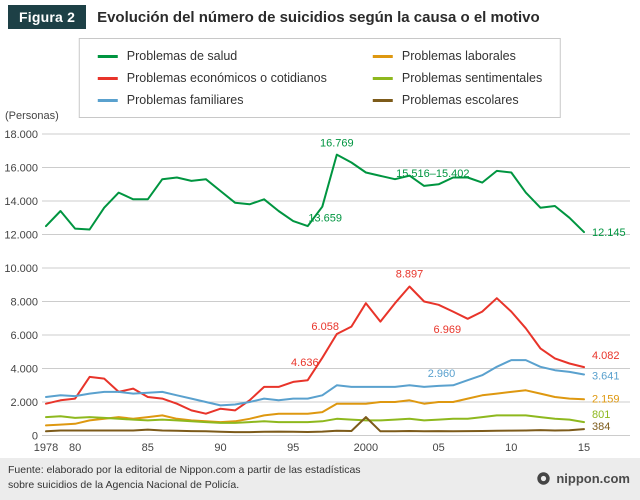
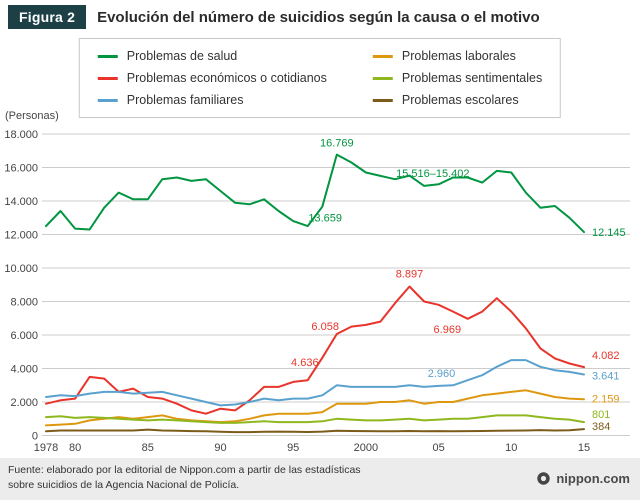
Problemas económicos o cotidianos/2000: 7900 -> 6600
Problemas escolares/2000: 1100 -> 300
